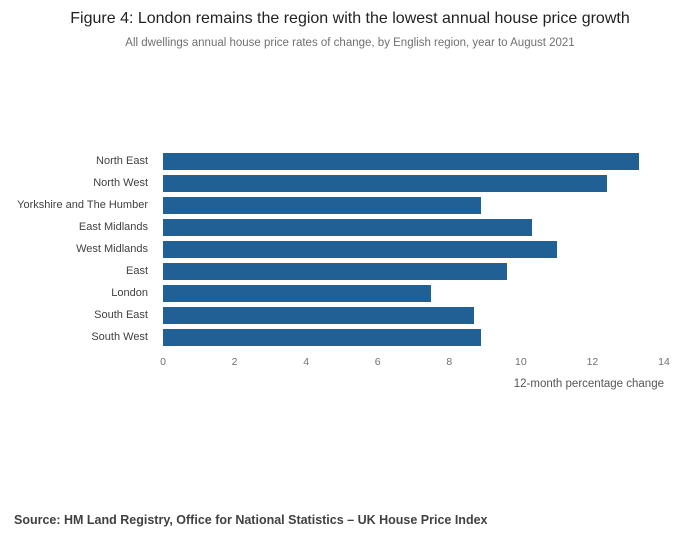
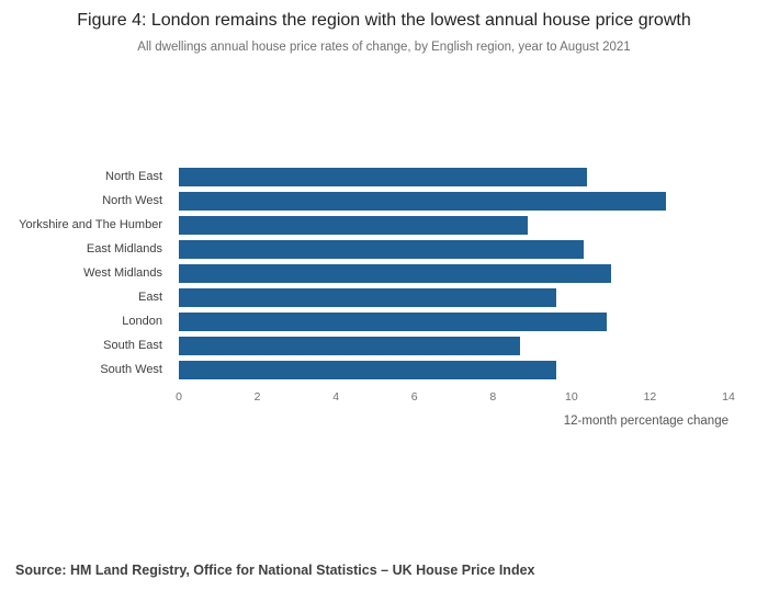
North East: 13.3 -> 10.4
London: 7.5 -> 10.9
South West: 8.9 -> 9.6
